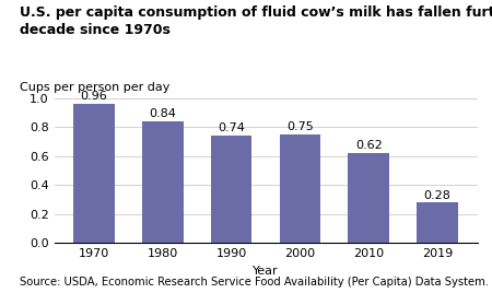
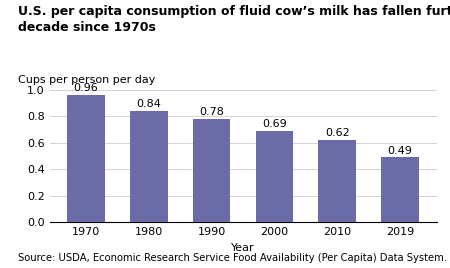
1990: 0.74 -> 0.78
2000: 0.75 -> 0.69
2019: 0.28 -> 0.49
